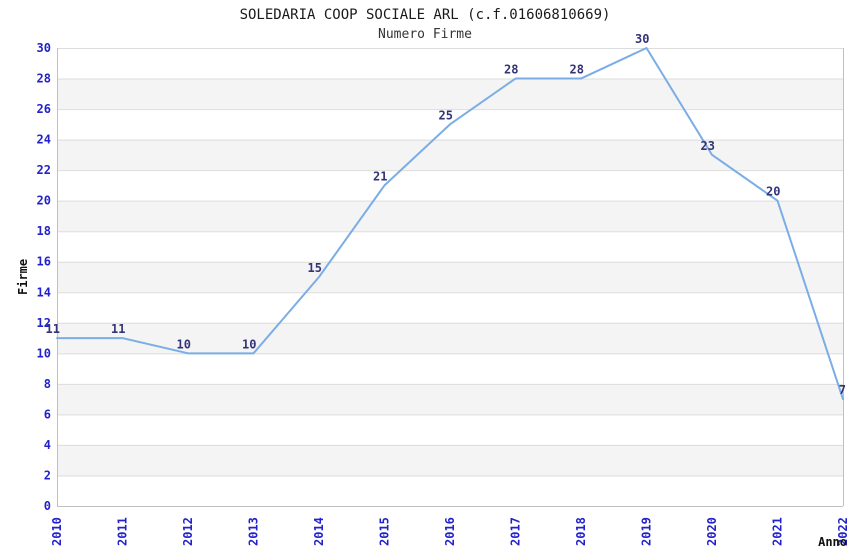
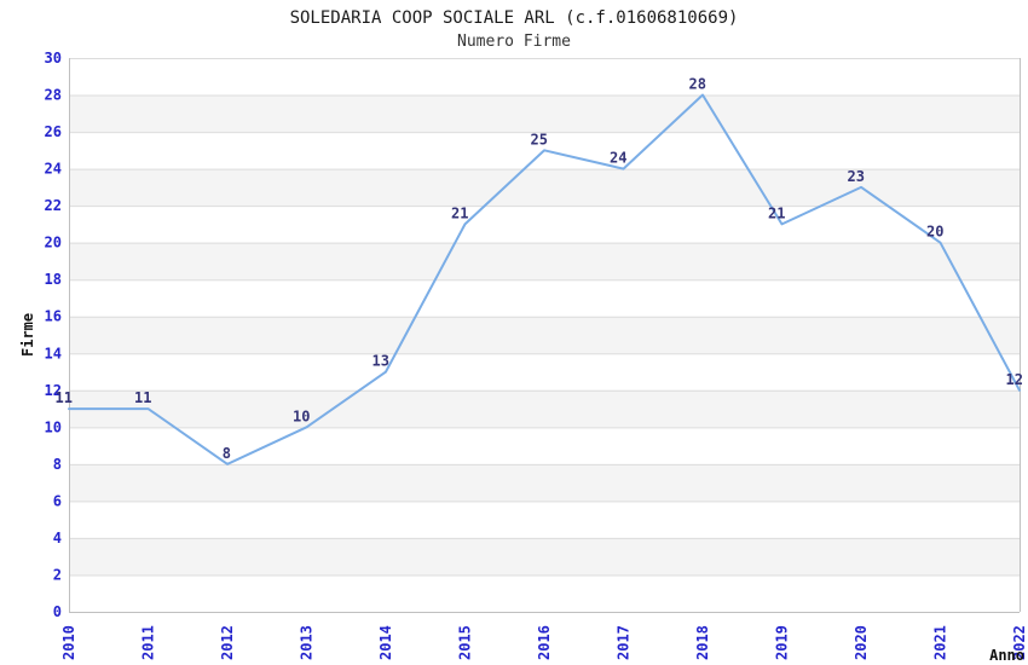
2012: 10 -> 8
2014: 15 -> 13
2017: 28 -> 24
2019: 30 -> 21
2022: 7 -> 12
